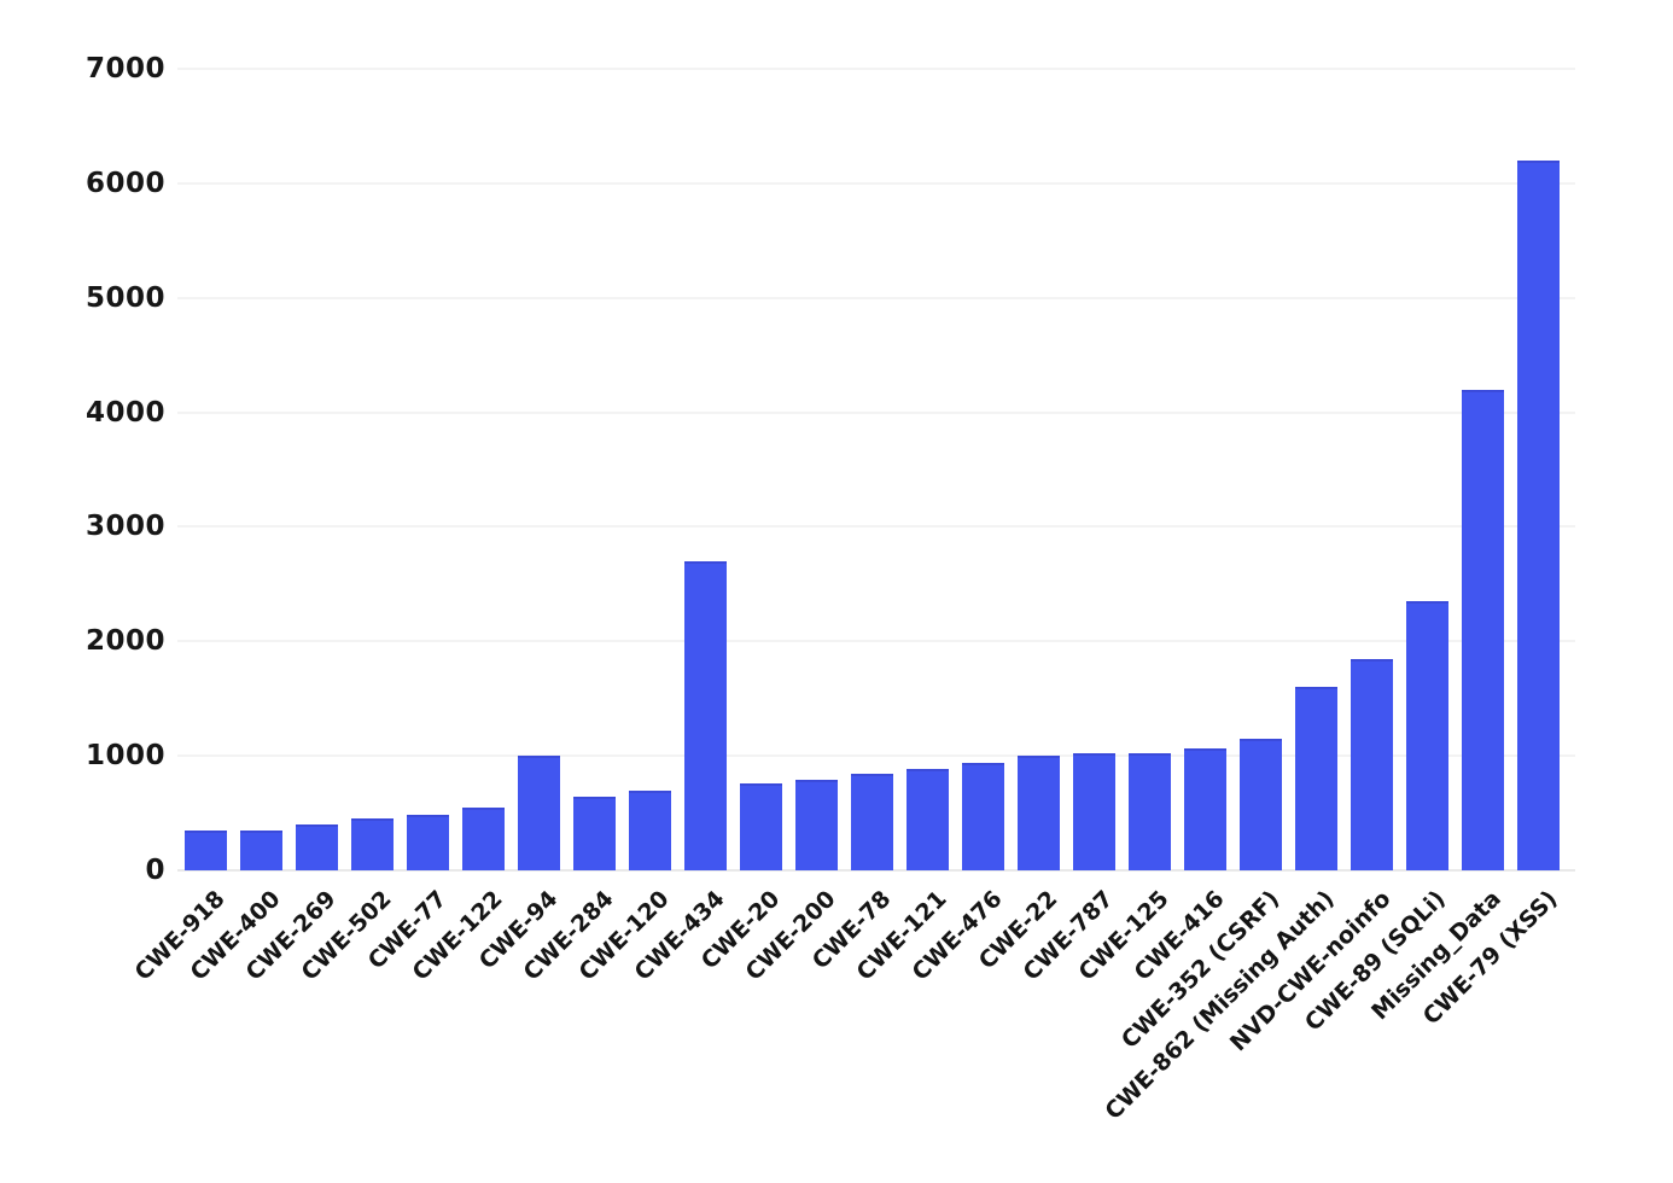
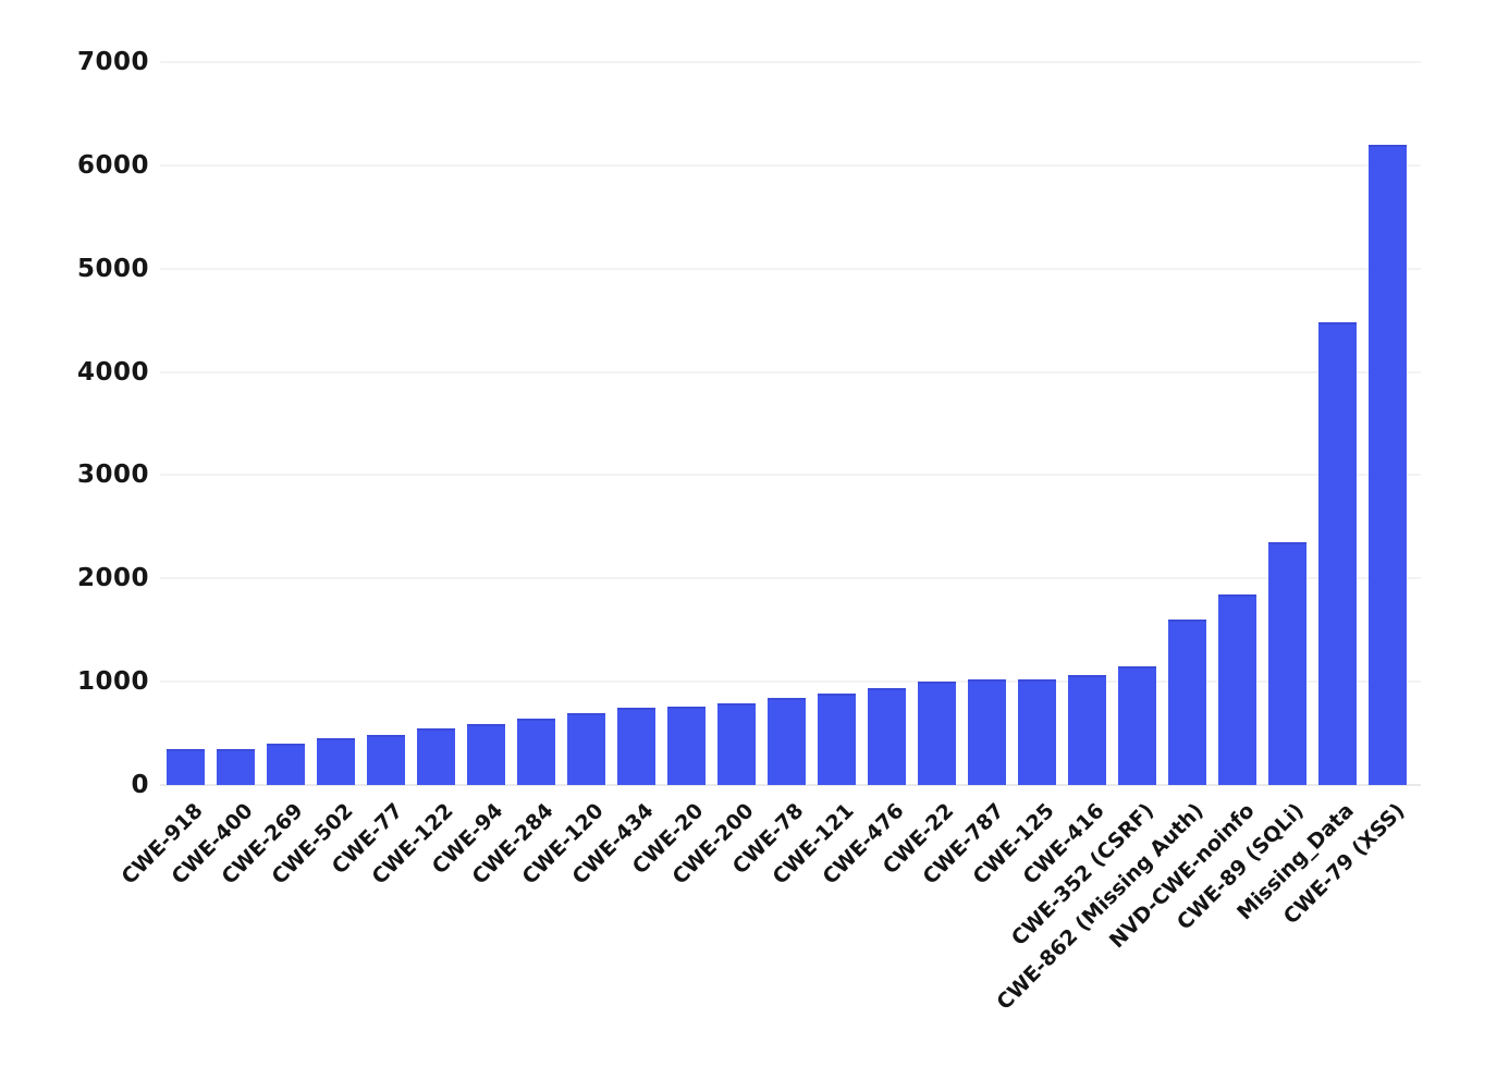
CWE-94: 1000 -> 600
CWE-434: 2700 -> 800
Missing_Data: 4200 -> 4500
